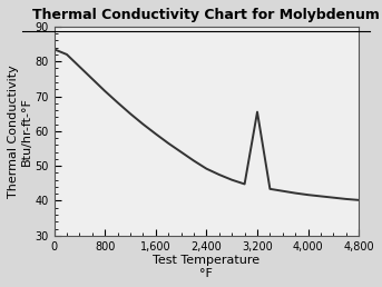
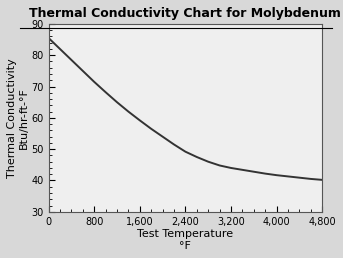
0: 83.5 -> 85.5
3,200: 65.5 -> 44.0
